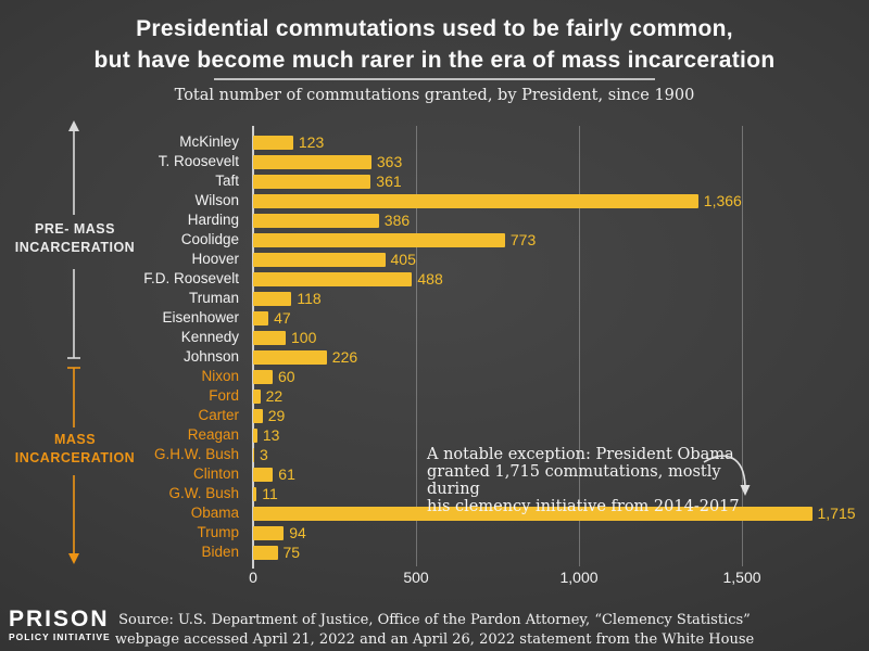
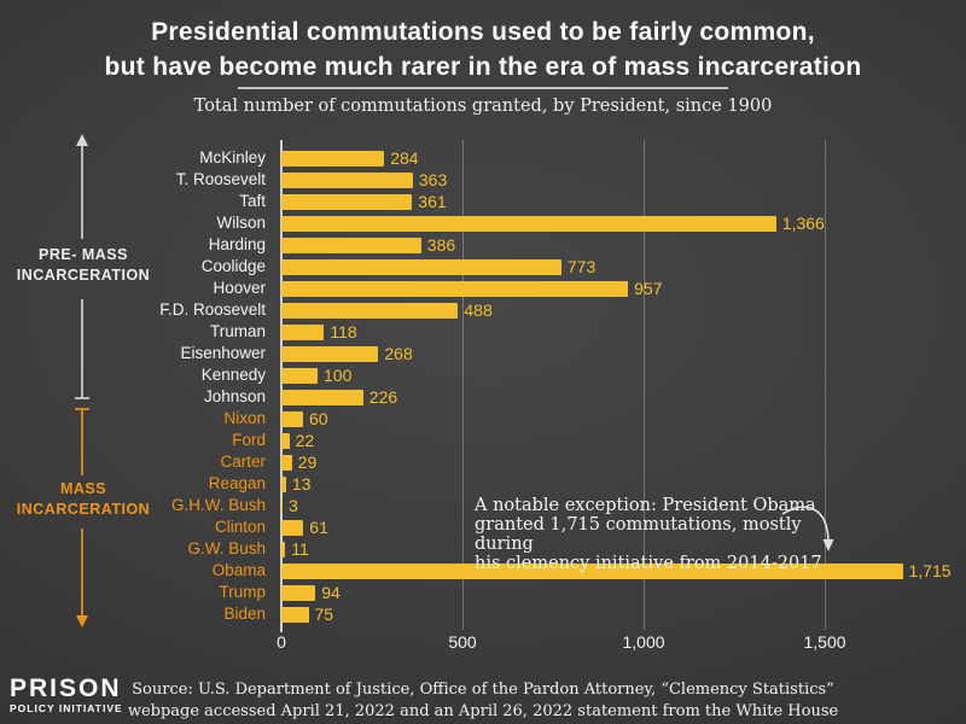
McKinley: 123 -> 284
Hoover: 405 -> 957
Eisenhower: 47 -> 268
